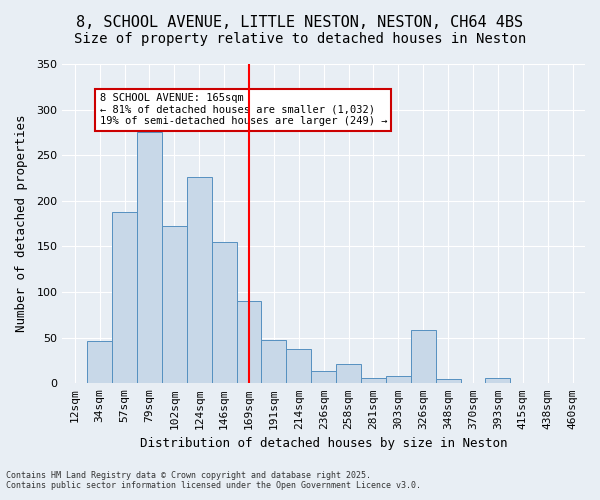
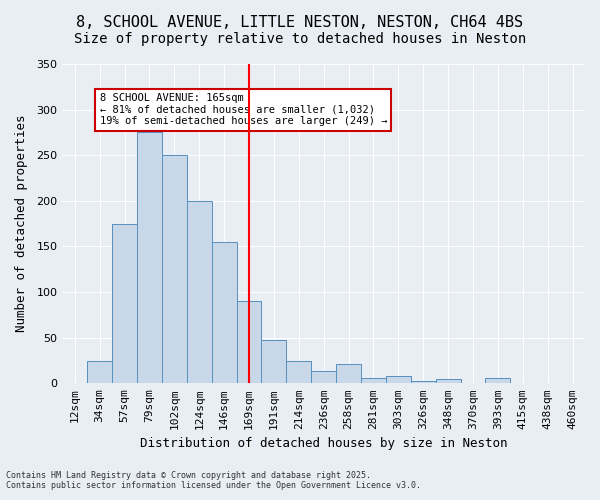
34sqm: 46 -> 24
57sqm: 188 -> 175
102sqm: 172 -> 250
124sqm: 226 -> 200
214sqm: 38 -> 24
326sqm: 58 -> 3
